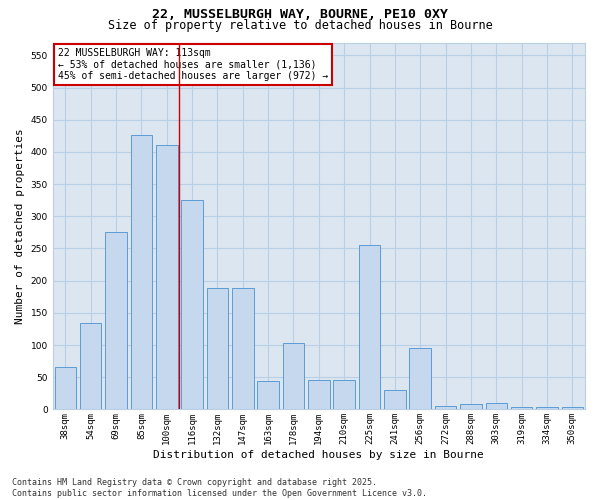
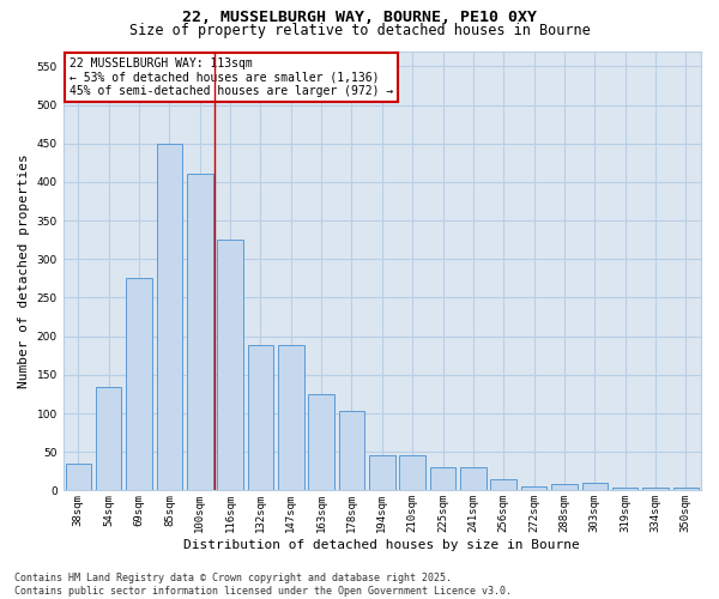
38sqm: 66 -> 35
85sqm: 426 -> 450
163sqm: 44 -> 125
225sqm: 256 -> 30
256sqm: 96 -> 14
